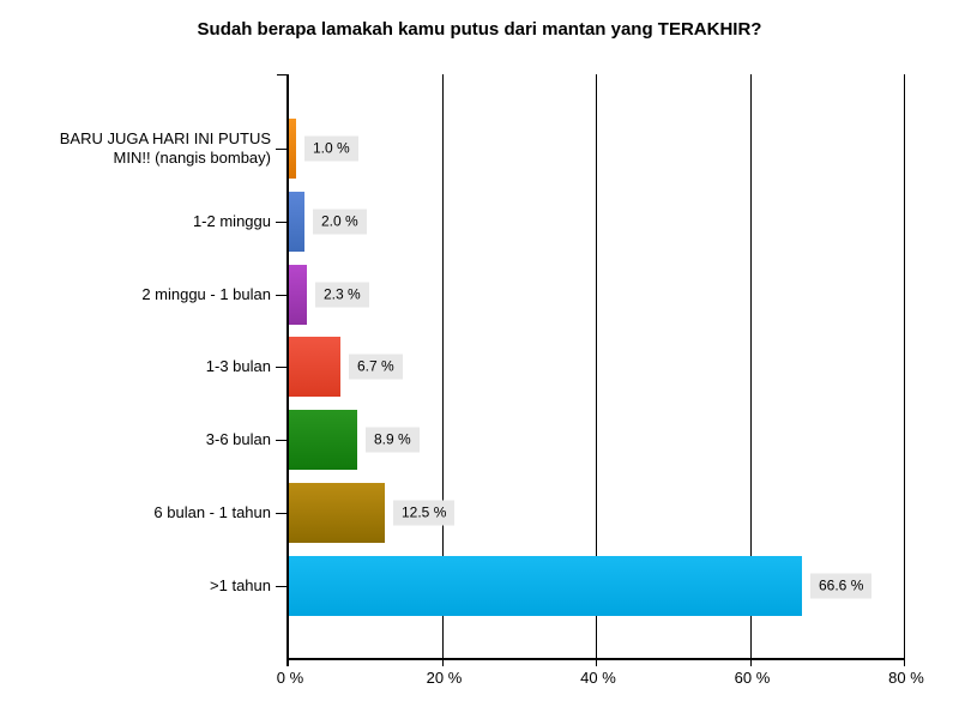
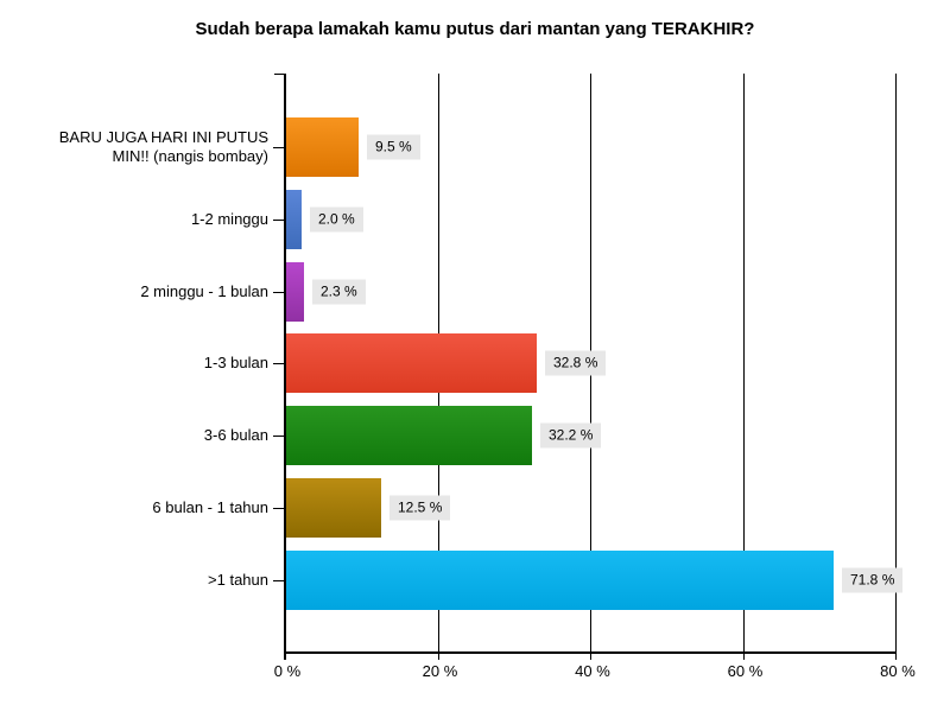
BARU JUGA HARI INI PUTUS MIN!! (nangis bombay): 1.0 -> 9.5
1-3 bulan: 6.7 -> 32.8
3-6 bulan: 8.9 -> 32.2
>1 tahun: 66.6 -> 71.8
